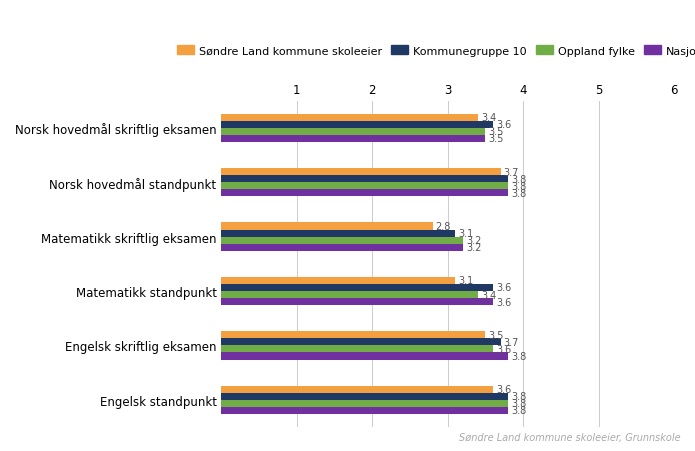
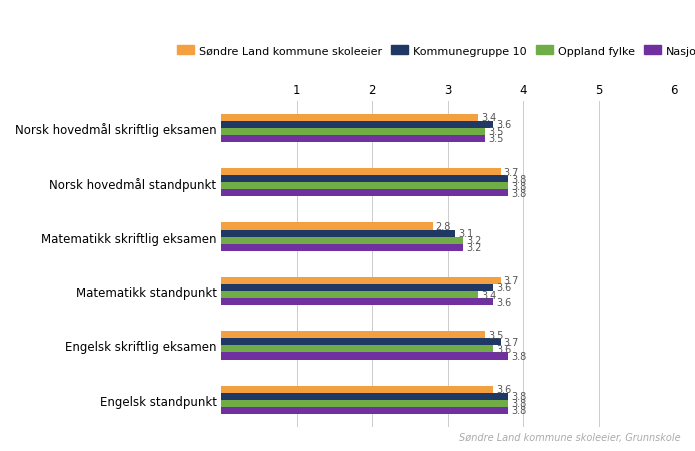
Søndre Land kommune skoleeier/Matematikk standpunkt: 3.1 -> 3.7
